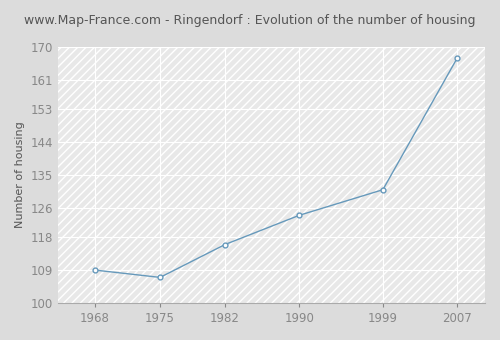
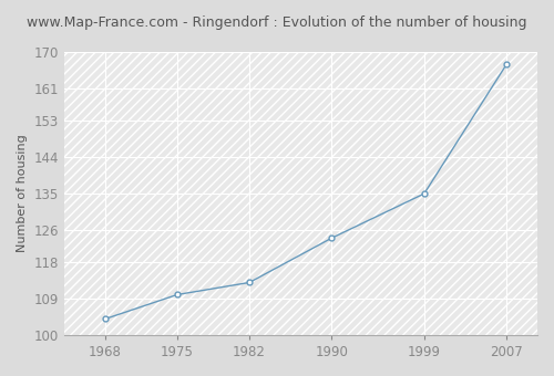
1968: 109 -> 104
1975: 107 -> 110
1982: 116 -> 113
1999: 131 -> 135
